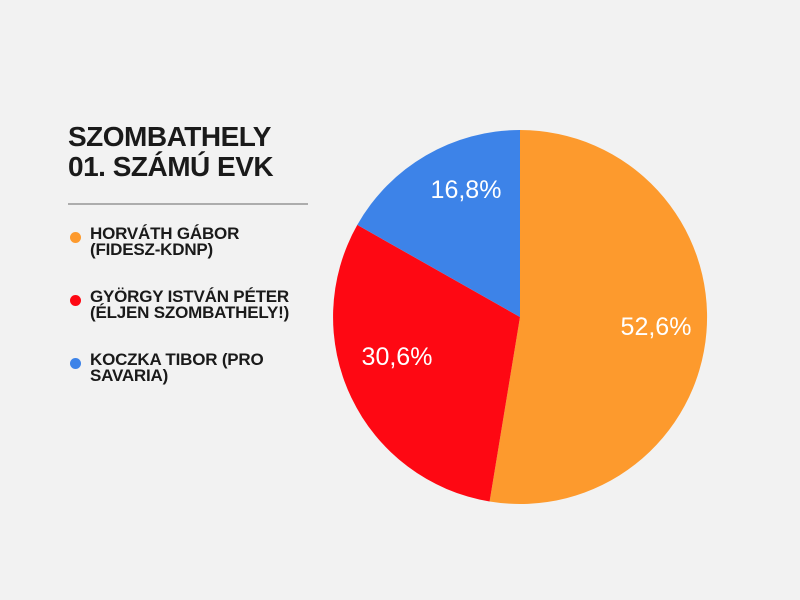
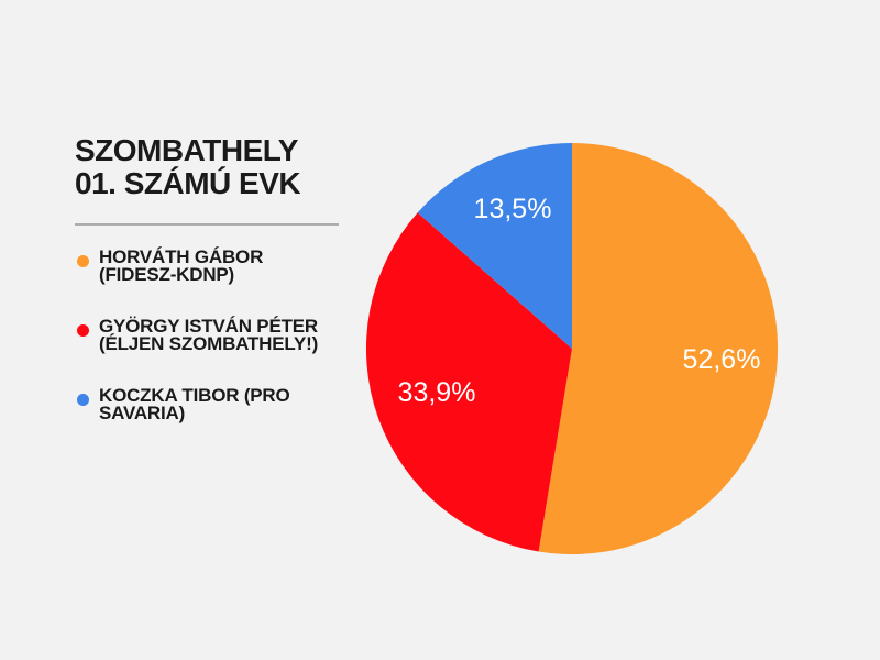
GYÖRGY ISTVÁN PÉTER (ÉLJEN SZOMBATHELY!): 30,6% -> 33,9%
KOCZKA TIBOR (PRO SAVARIA): 16,8% -> 13,5%
